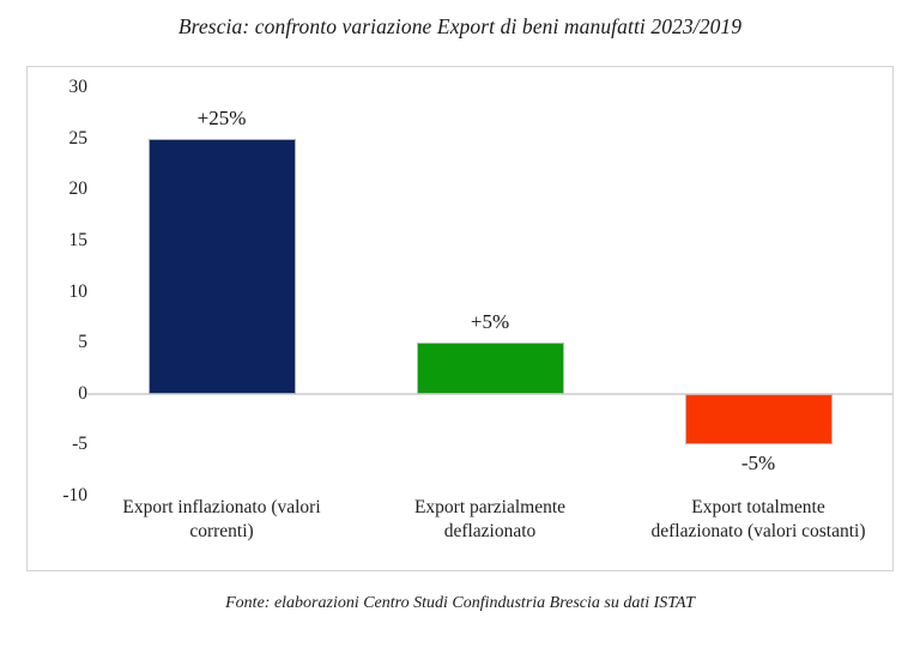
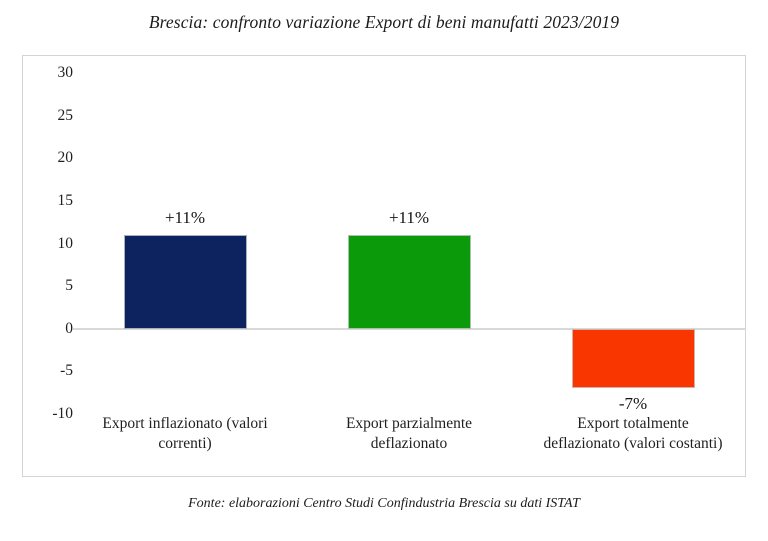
Export inflazionato (valori correnti): +25% -> +11%
Export parzialmente deflazionato: +5% -> +11%
Export totalmente deflazionato (valori costanti): -5% -> -7%
